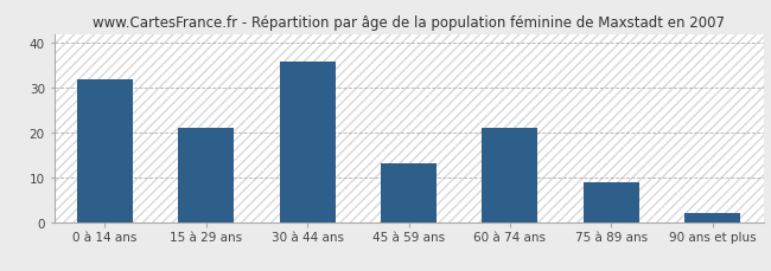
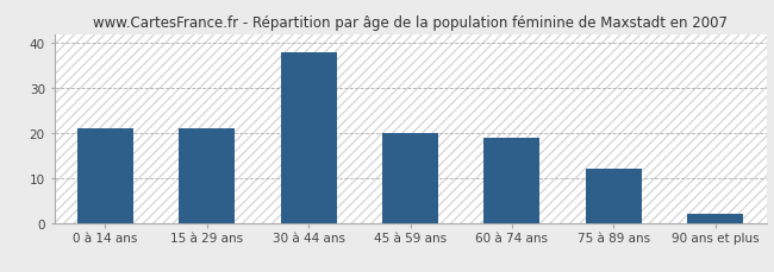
0 à 14 ans: 32 -> 21
30 à 44 ans: 36 -> 38
45 à 59 ans: 13 -> 20
60 à 74 ans: 21 -> 19
75 à 89 ans: 9 -> 12
